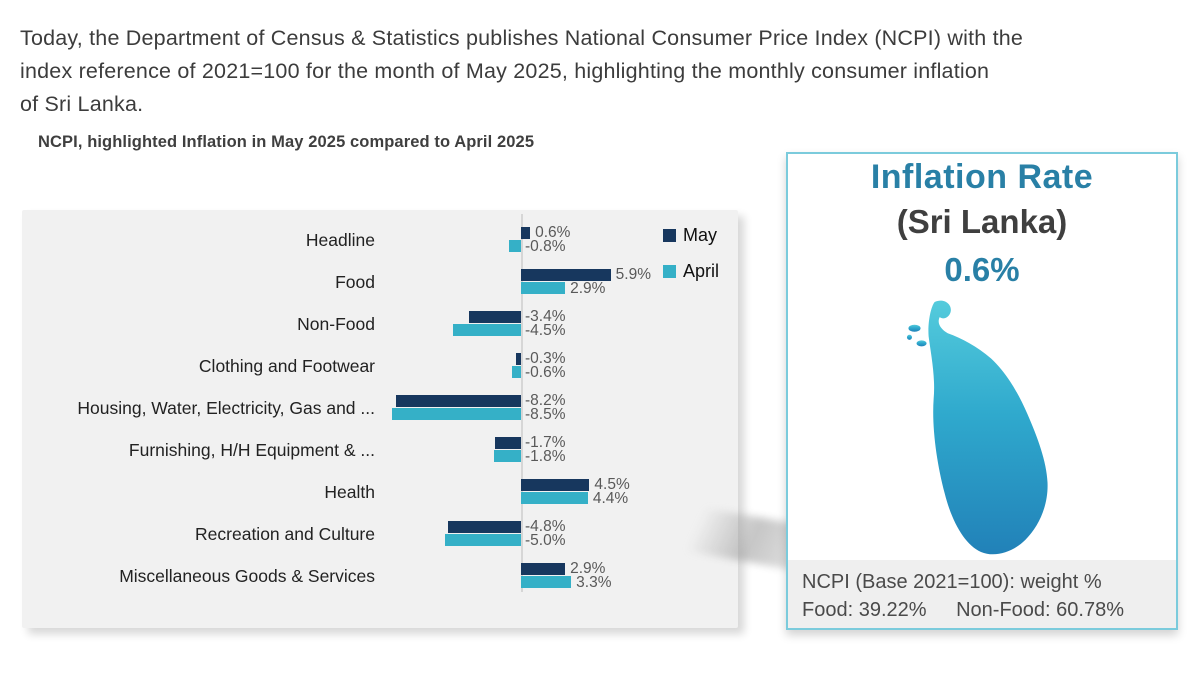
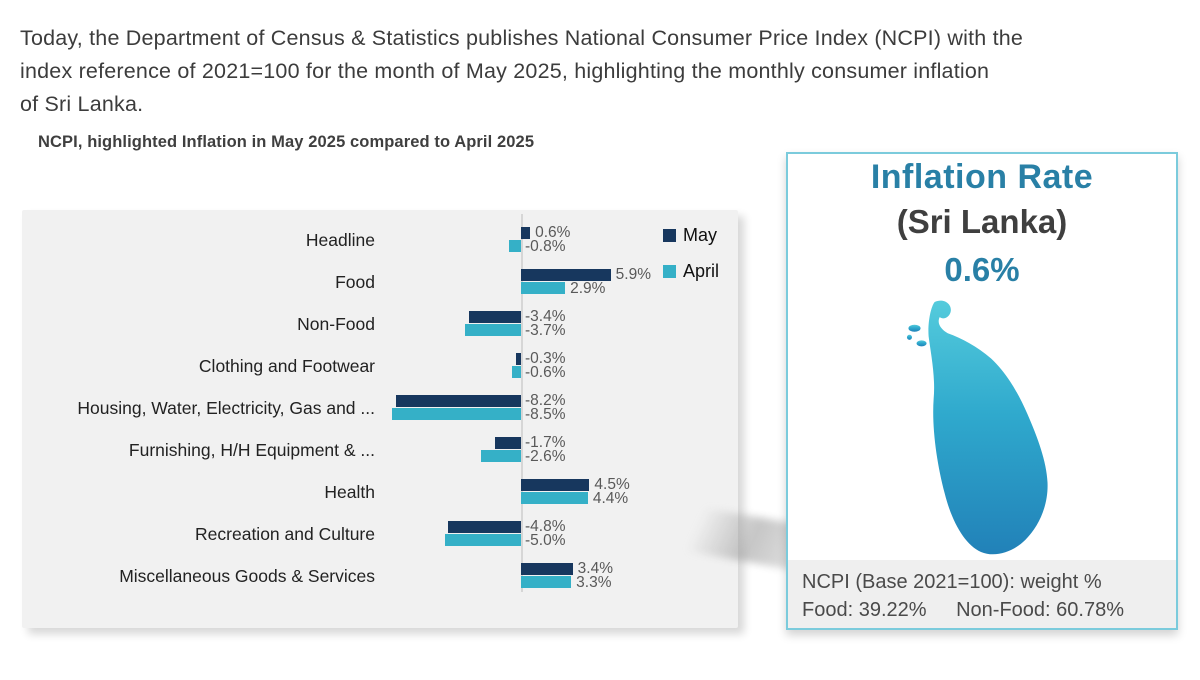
April/Non-Food: -4.5% -> -3.7%
April/Furnishing, H/H Equipment & ...: -1.8% -> -2.6%
May/Miscellaneous Goods & Services: 2.9% -> 3.4%
